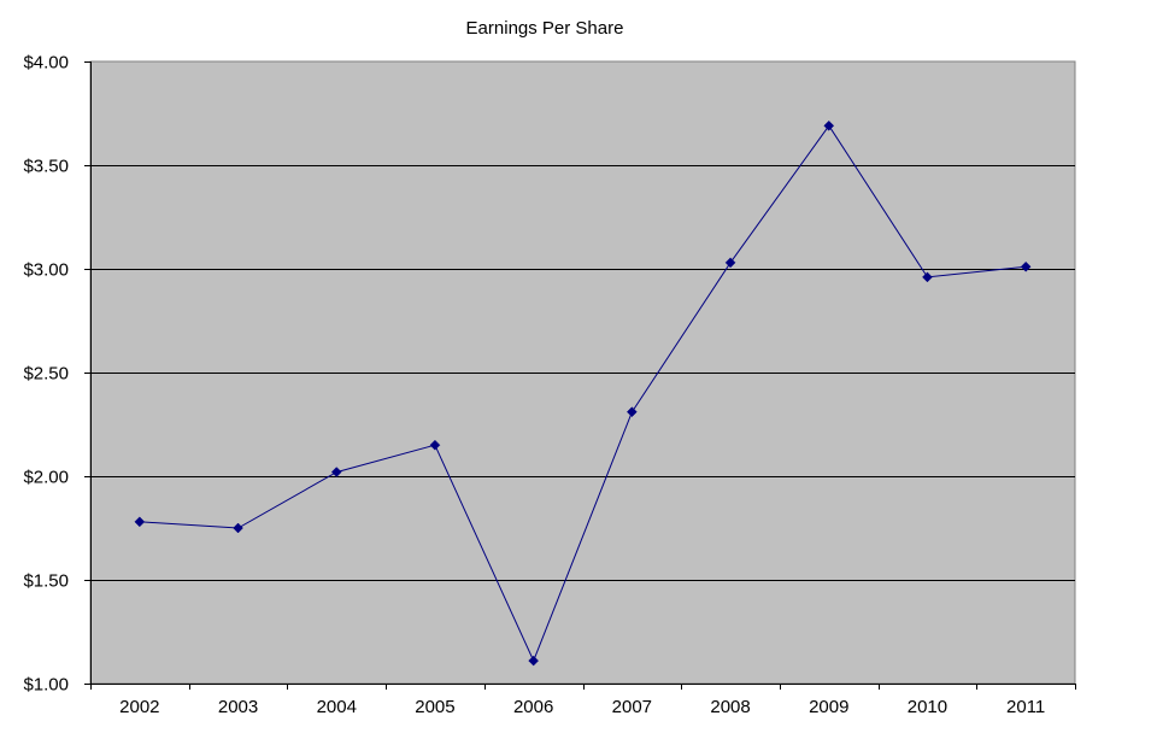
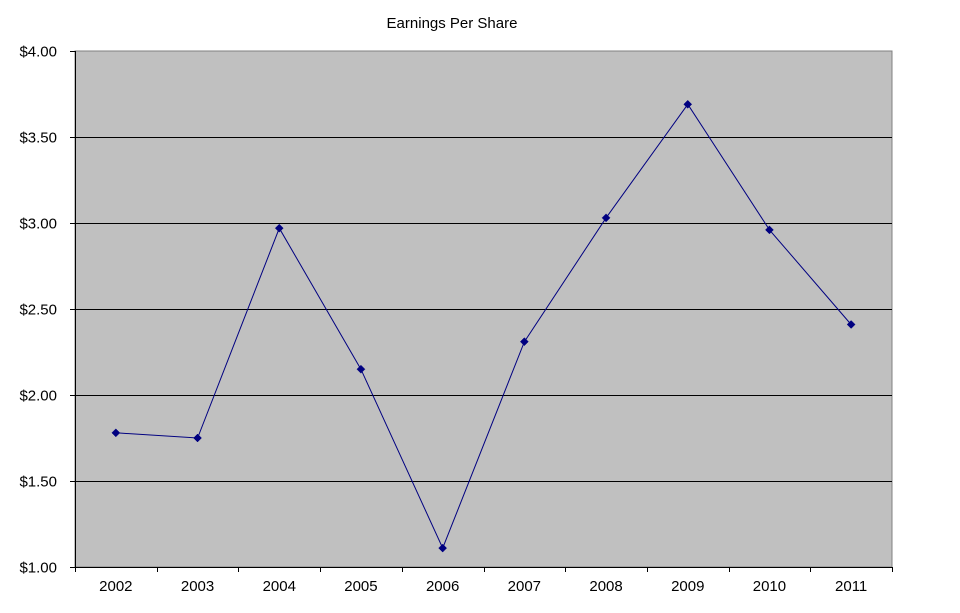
2004: $2.02 -> $2.97
2011: $3.01 -> $2.41
